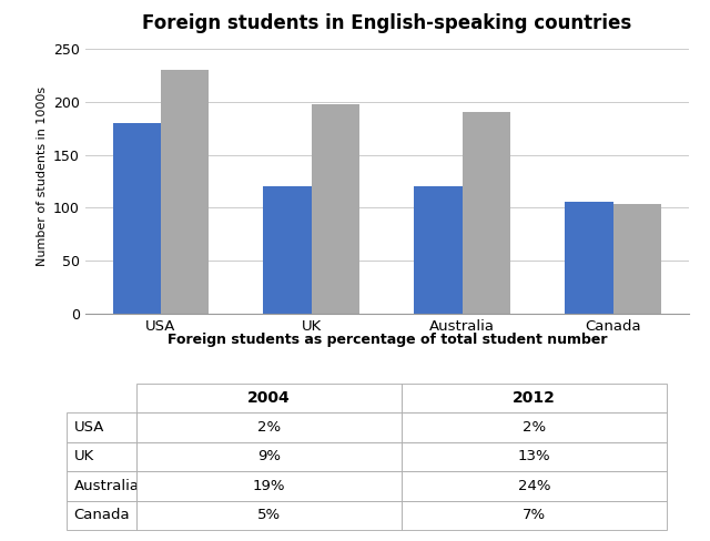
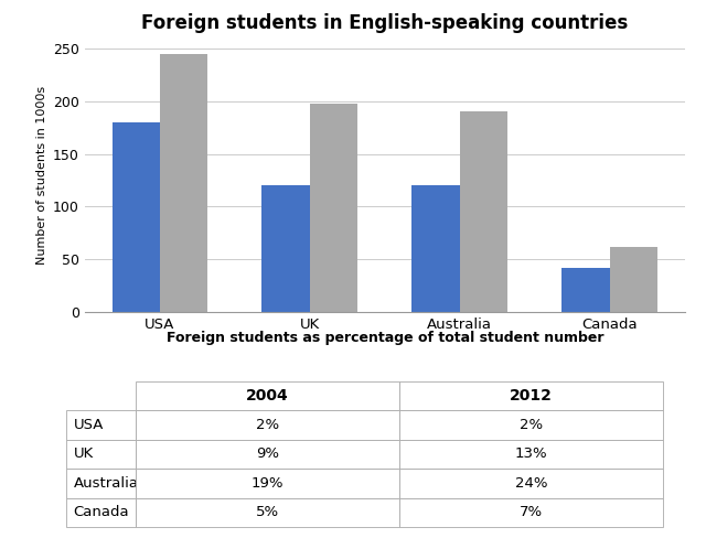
2012/USA: 230 -> 245
2004/Canada: 106 -> 42
2012/Canada: 104 -> 62
